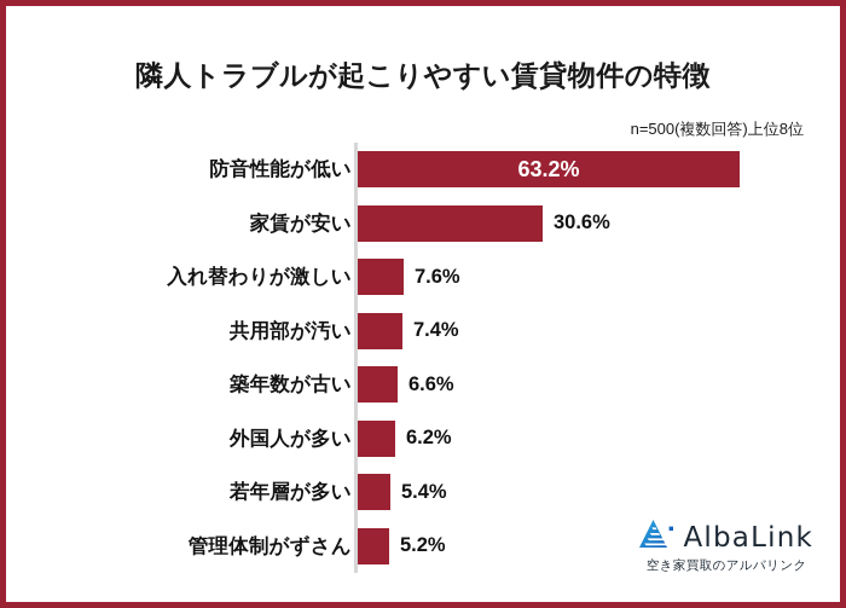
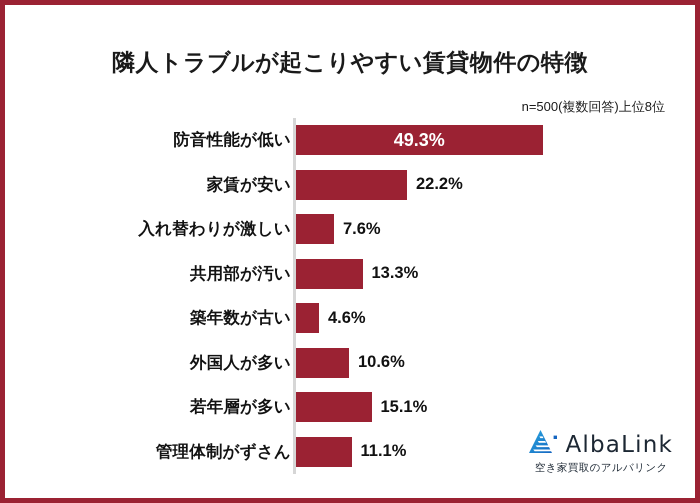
防音性能が低い: 63.2% -> 49.3%
家賃が安い: 30.6% -> 22.2%
共用部が汚い: 7.4% -> 13.3%
築年数が古い: 6.6% -> 4.6%
外国人が多い: 6.2% -> 10.6%
若年層が多い: 5.4% -> 15.1%
管理体制がずさん: 5.2% -> 11.1%
